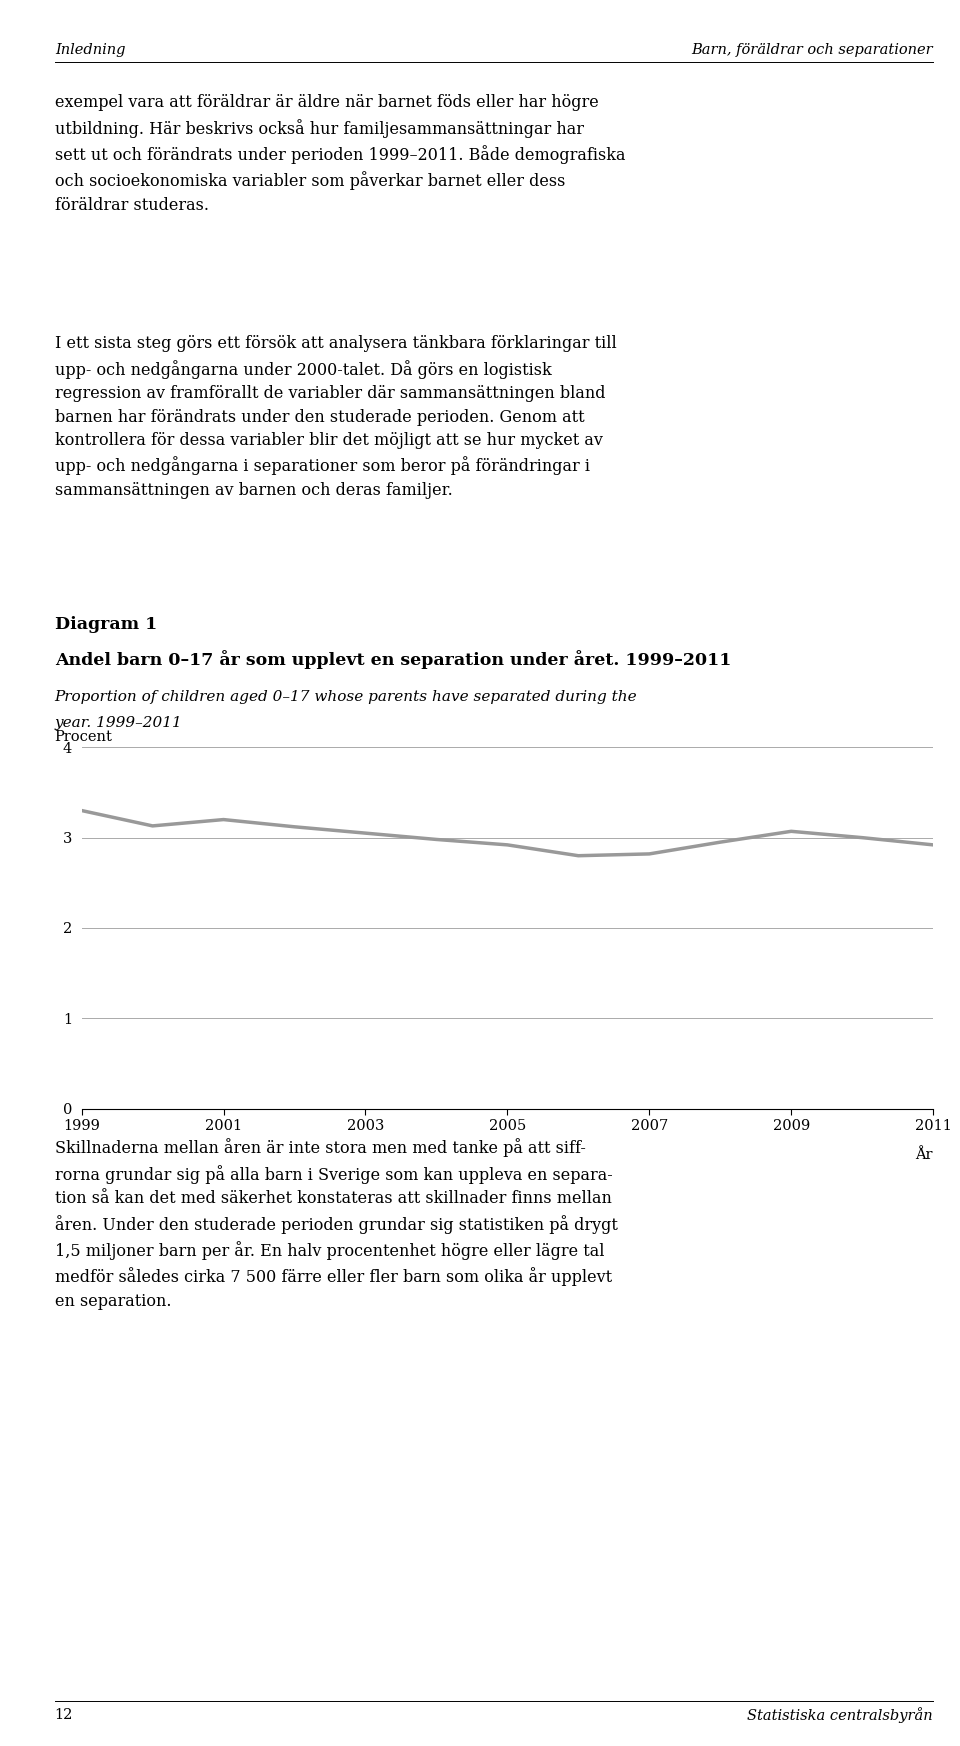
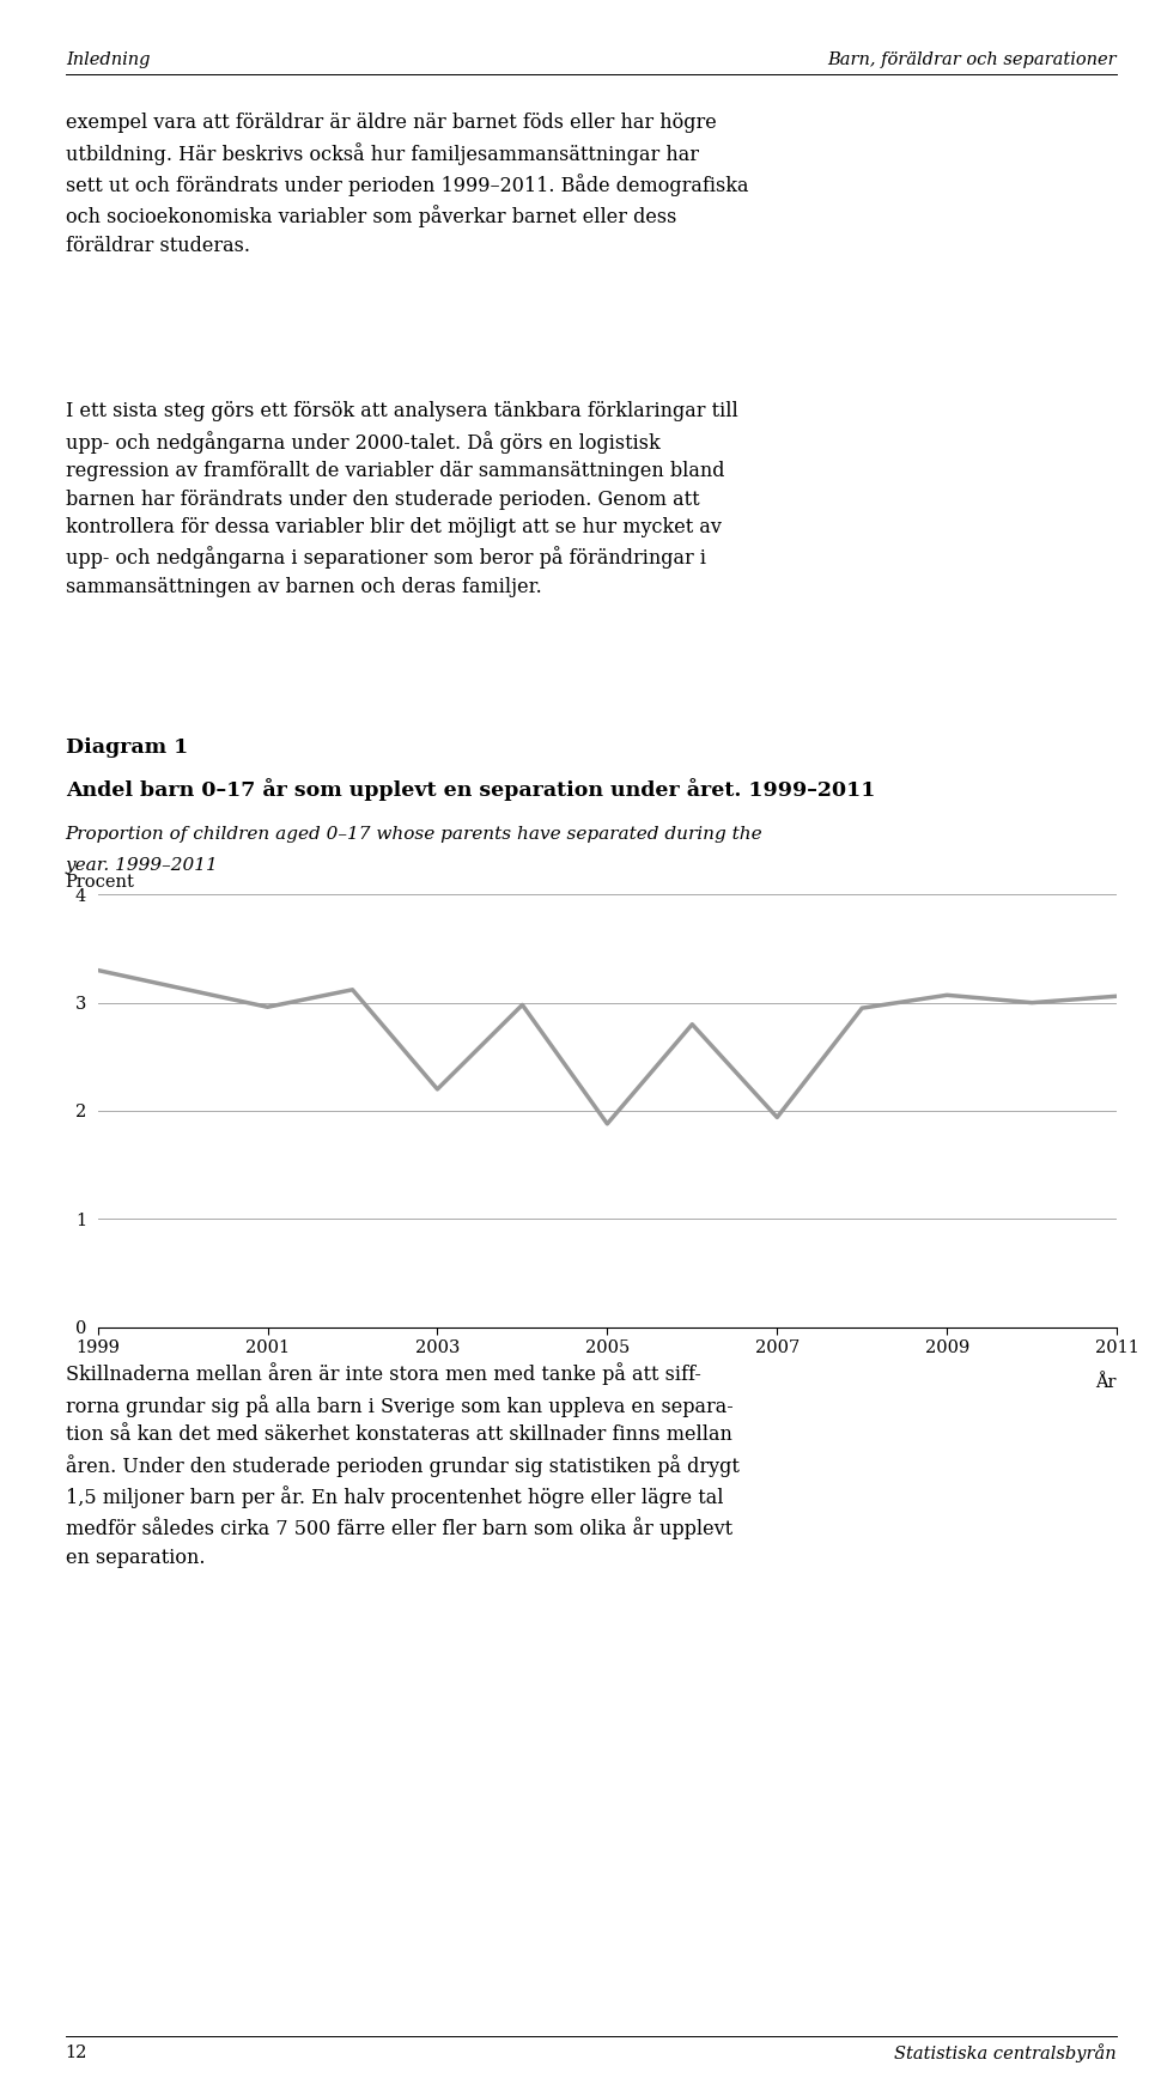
2001: 3.20 -> 2.96
2003: 3.05 -> 2.20
2005: 2.92 -> 1.88
2007: 2.82 -> 1.94
2011: 2.92 -> 3.06
